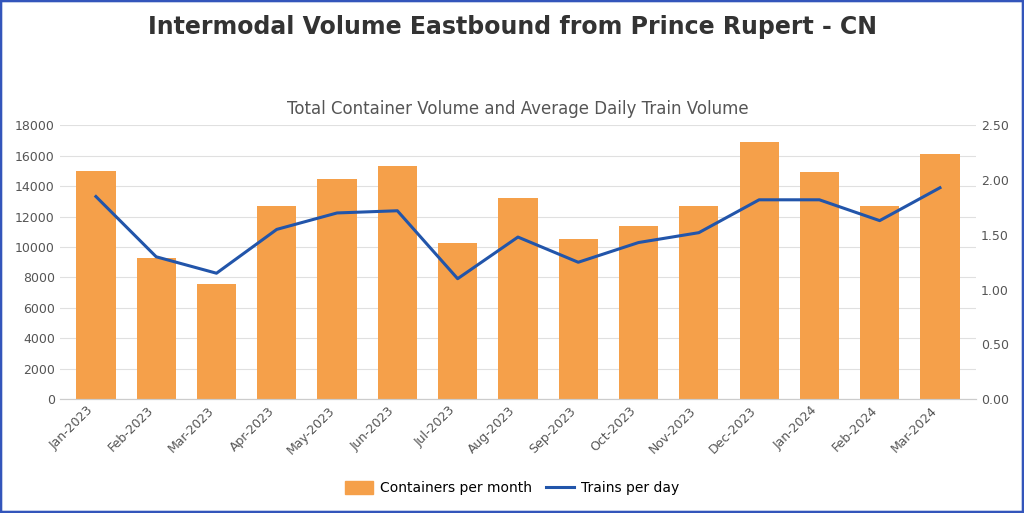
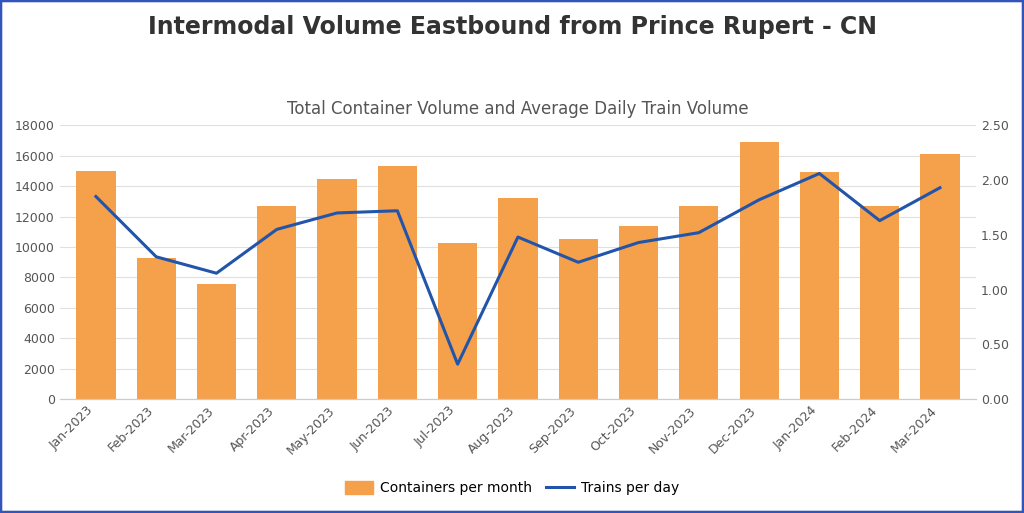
Trains per day/Jul-2023: 1.10 -> 0.32
Trains per day/Jan-2024: 1.82 -> 2.06
